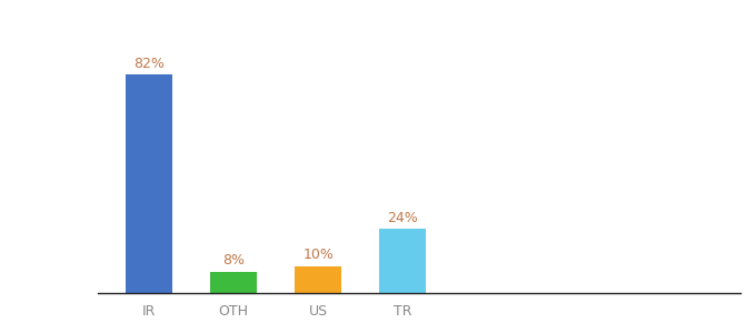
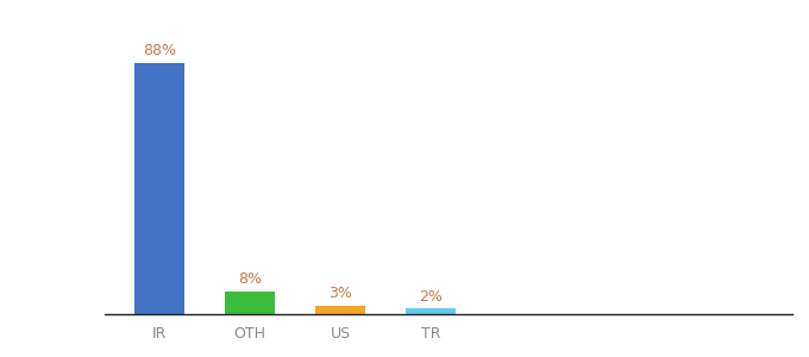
IR: 82% -> 88%
US: 10% -> 3%
TR: 24% -> 2%
